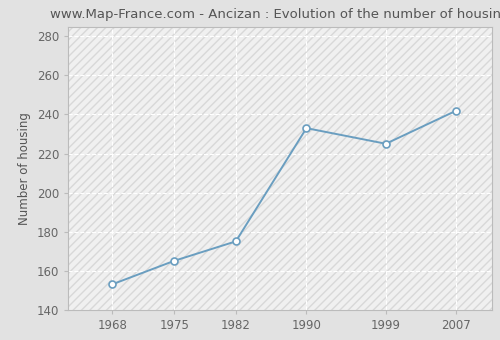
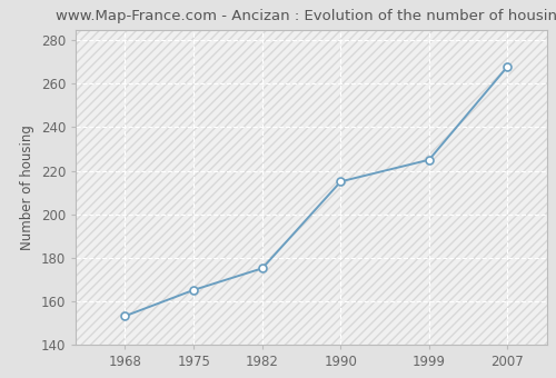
1990: 233 -> 215
2007: 242 -> 268
